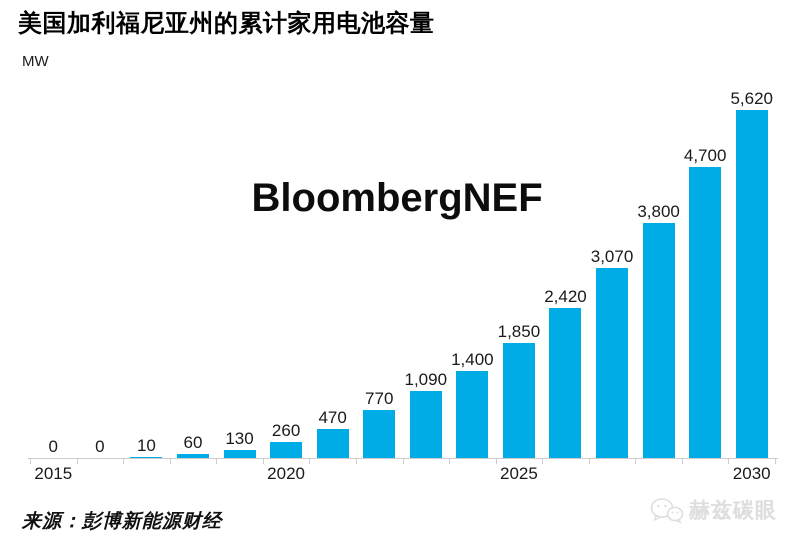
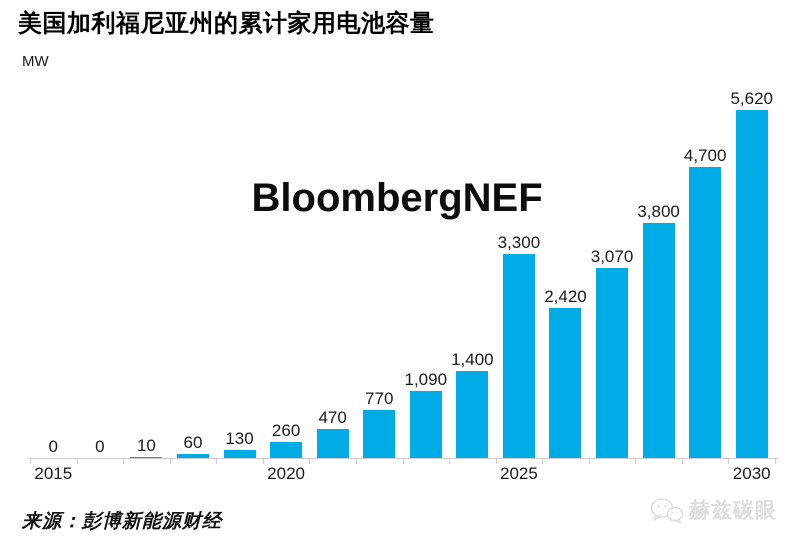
2025: 1,850 -> 3,300
